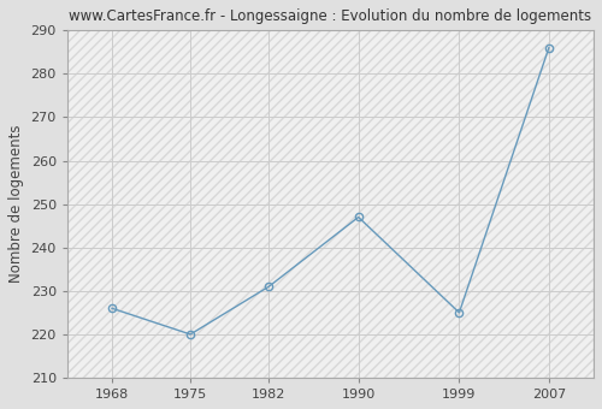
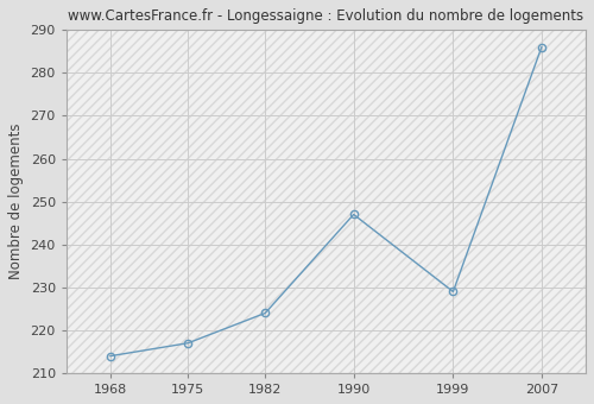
1968: 226 -> 214
1975: 220 -> 217
1982: 231 -> 224
1999: 225 -> 229
